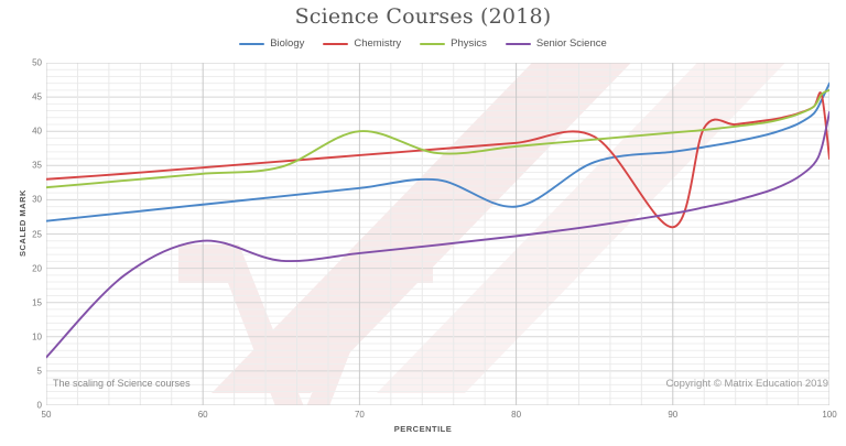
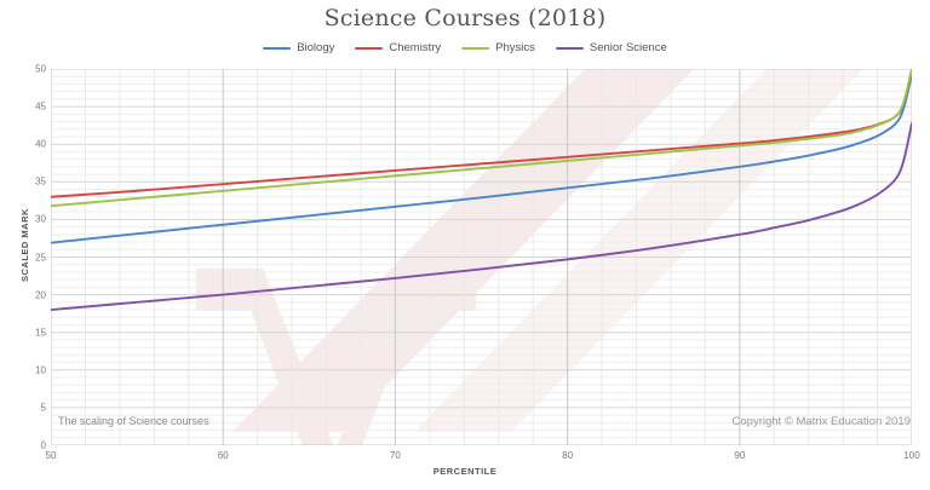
Senior Science/50: 7 -> 18
Senior Science/60: 24 -> 20
Physics/70: 40 -> 36
Biology/80: 29 -> 34
Chemistry/90: 26 -> 40
Biology/100: 47 -> 49
Chemistry/100: 36 -> 50
Physics/100: 46 -> 50
